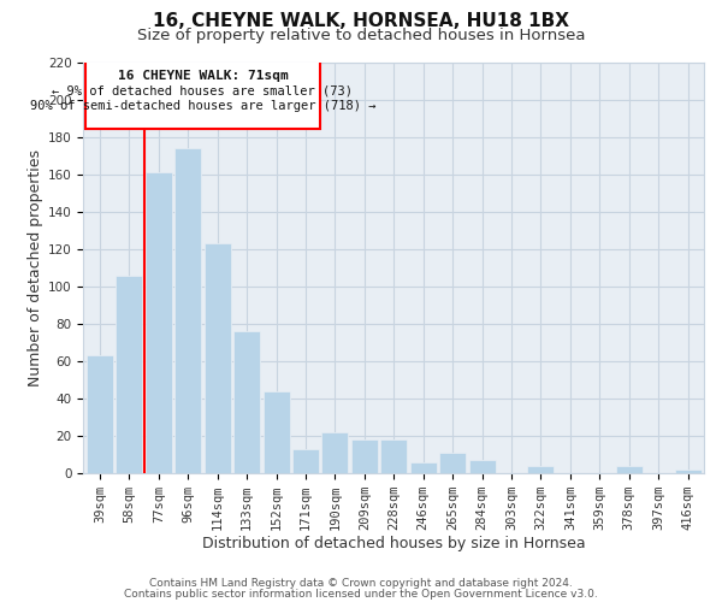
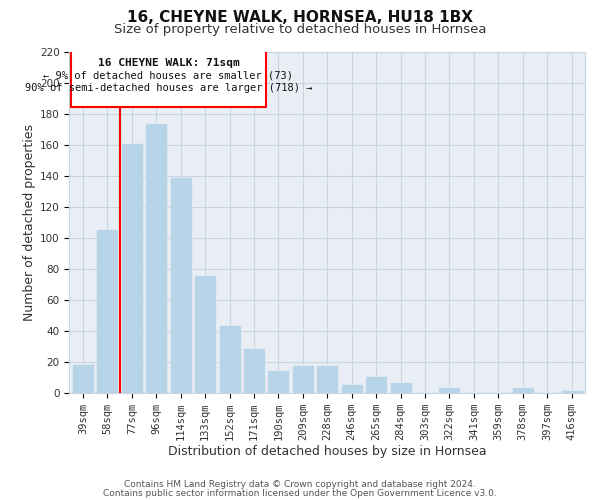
39sqm: 63 -> 19
114sqm: 123 -> 139
171sqm: 13 -> 29
190sqm: 22 -> 15
